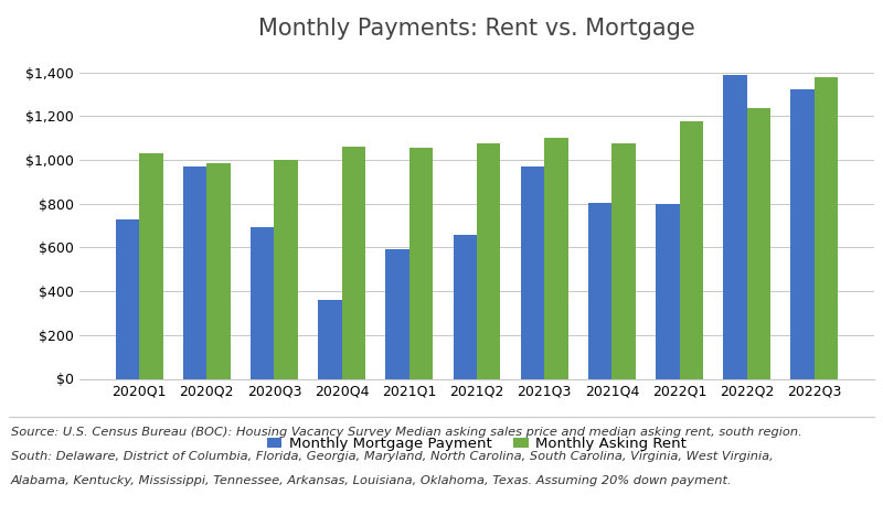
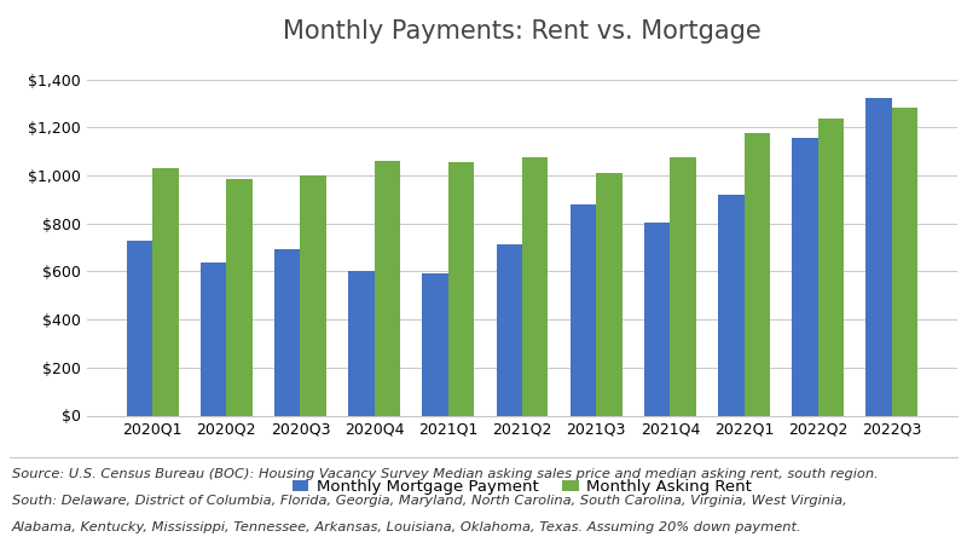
Monthly Mortgage Payment/2020Q2: $970 -> $640
Monthly Mortgage Payment/2020Q4: $360 -> $600
Monthly Mortgage Payment/2021Q2: $660 -> $710
Monthly Mortgage Payment/2021Q3: $970 -> $880
Monthly Asking Rent/2021Q3: $1,100 -> $1,010
Monthly Mortgage Payment/2022Q1: $800 -> $920
Monthly Mortgage Payment/2022Q2: $1,390 -> $1,160
Monthly Asking Rent/2022Q3: $1,380 -> $1,280
